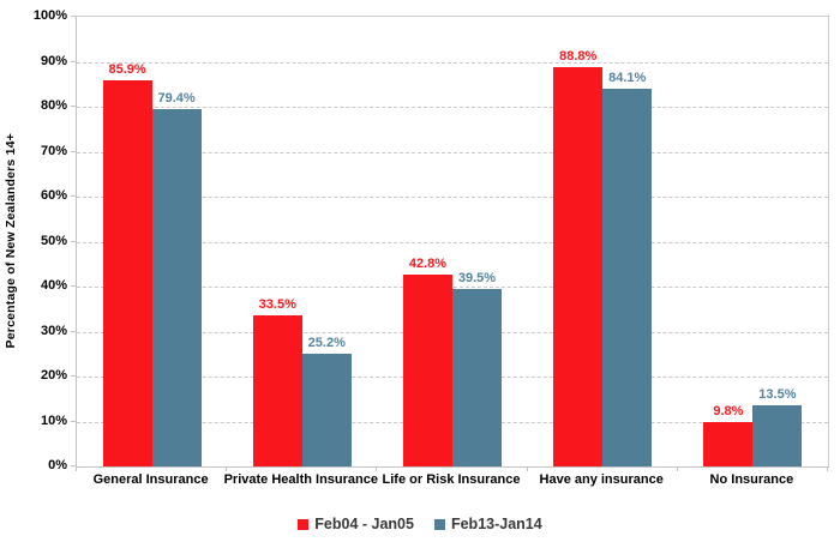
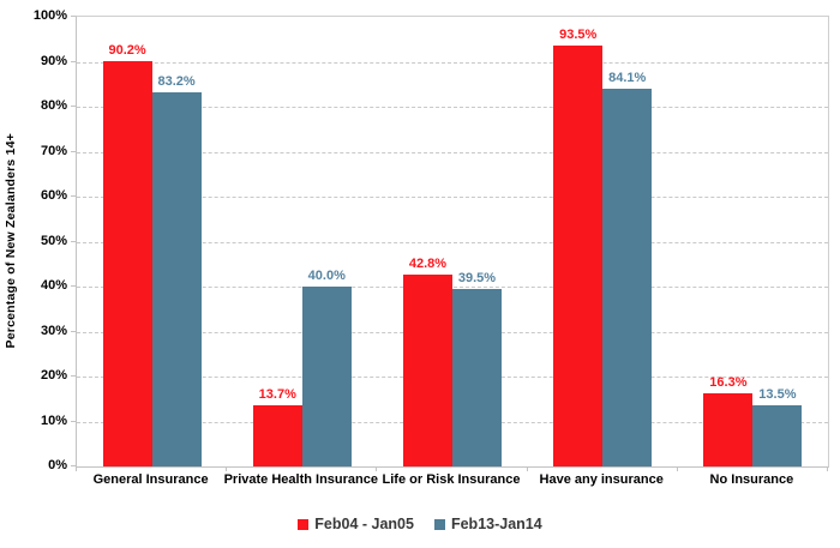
Feb04 - Jan05/General Insurance: 85.9% -> 90.2%
Feb13-Jan14/General Insurance: 79.4% -> 83.2%
Feb04 - Jan05/Private Health Insurance: 33.5% -> 13.7%
Feb13-Jan14/Private Health Insurance: 25.2% -> 40.0%
Feb04 - Jan05/Have any insurance: 88.8% -> 93.5%
Feb04 - Jan05/No Insurance: 9.8% -> 16.3%
